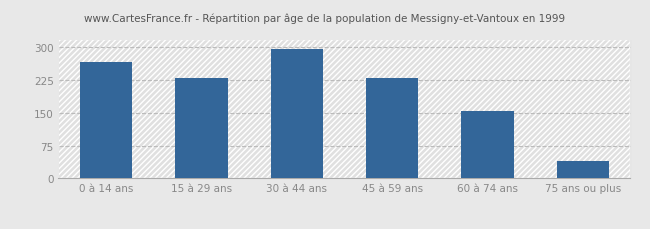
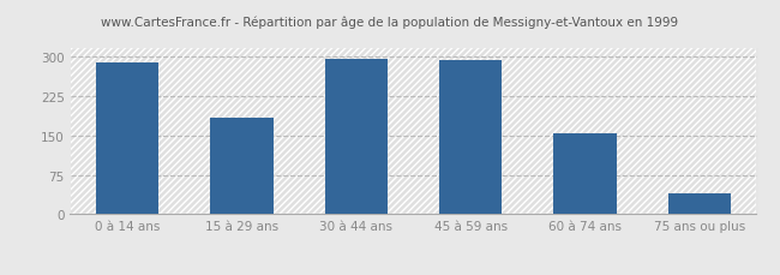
0 à 14 ans: 265 -> 288
15 à 29 ans: 230 -> 183
45 à 59 ans: 230 -> 293
